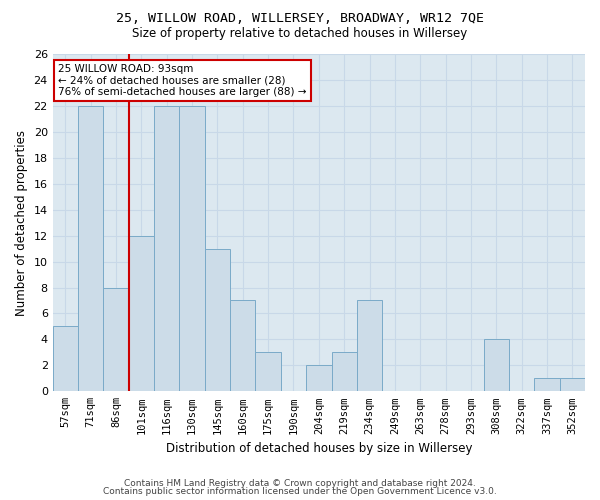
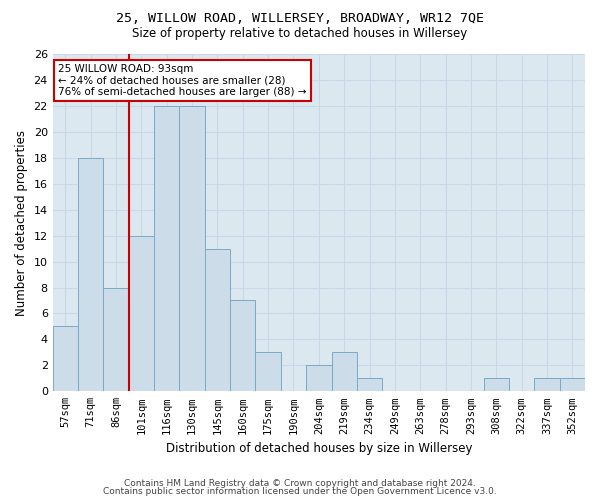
71sqm: 22 -> 18
234sqm: 7 -> 1
308sqm: 4 -> 1
